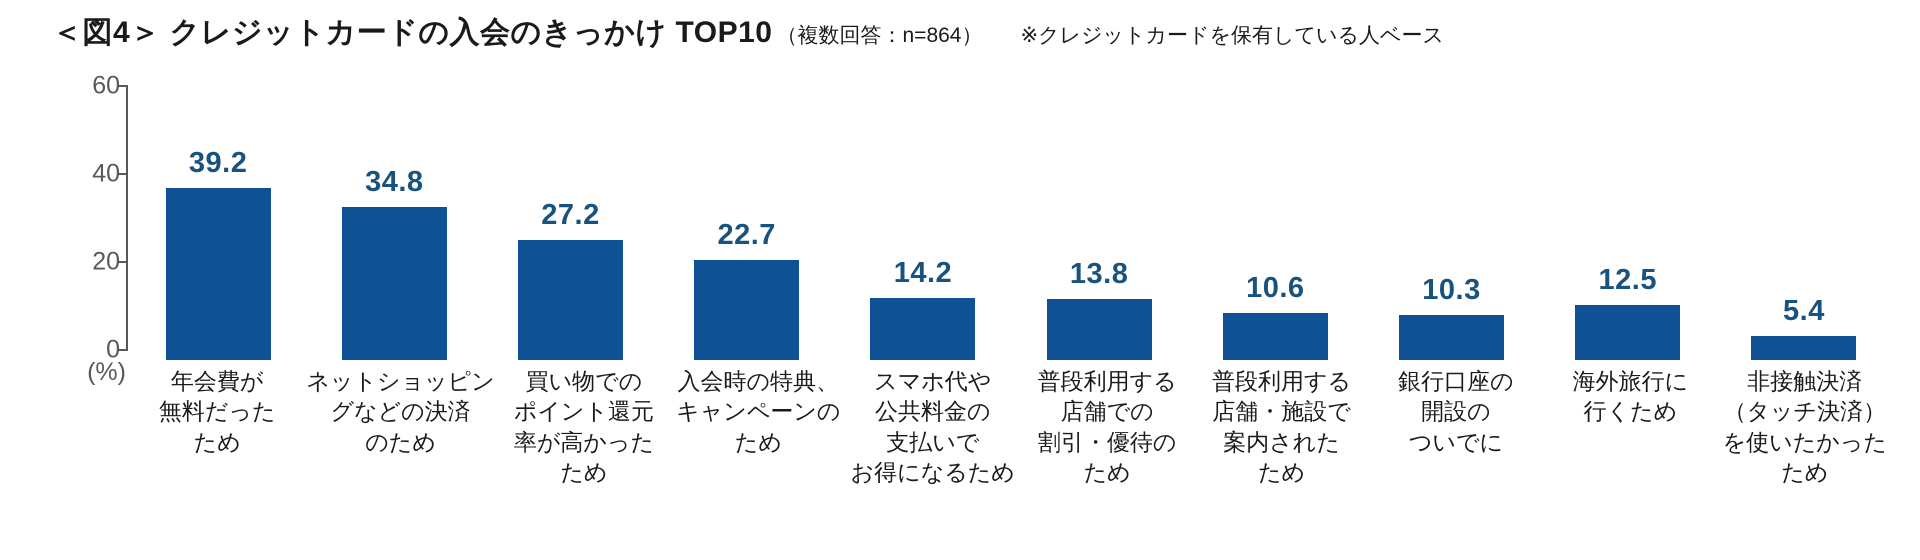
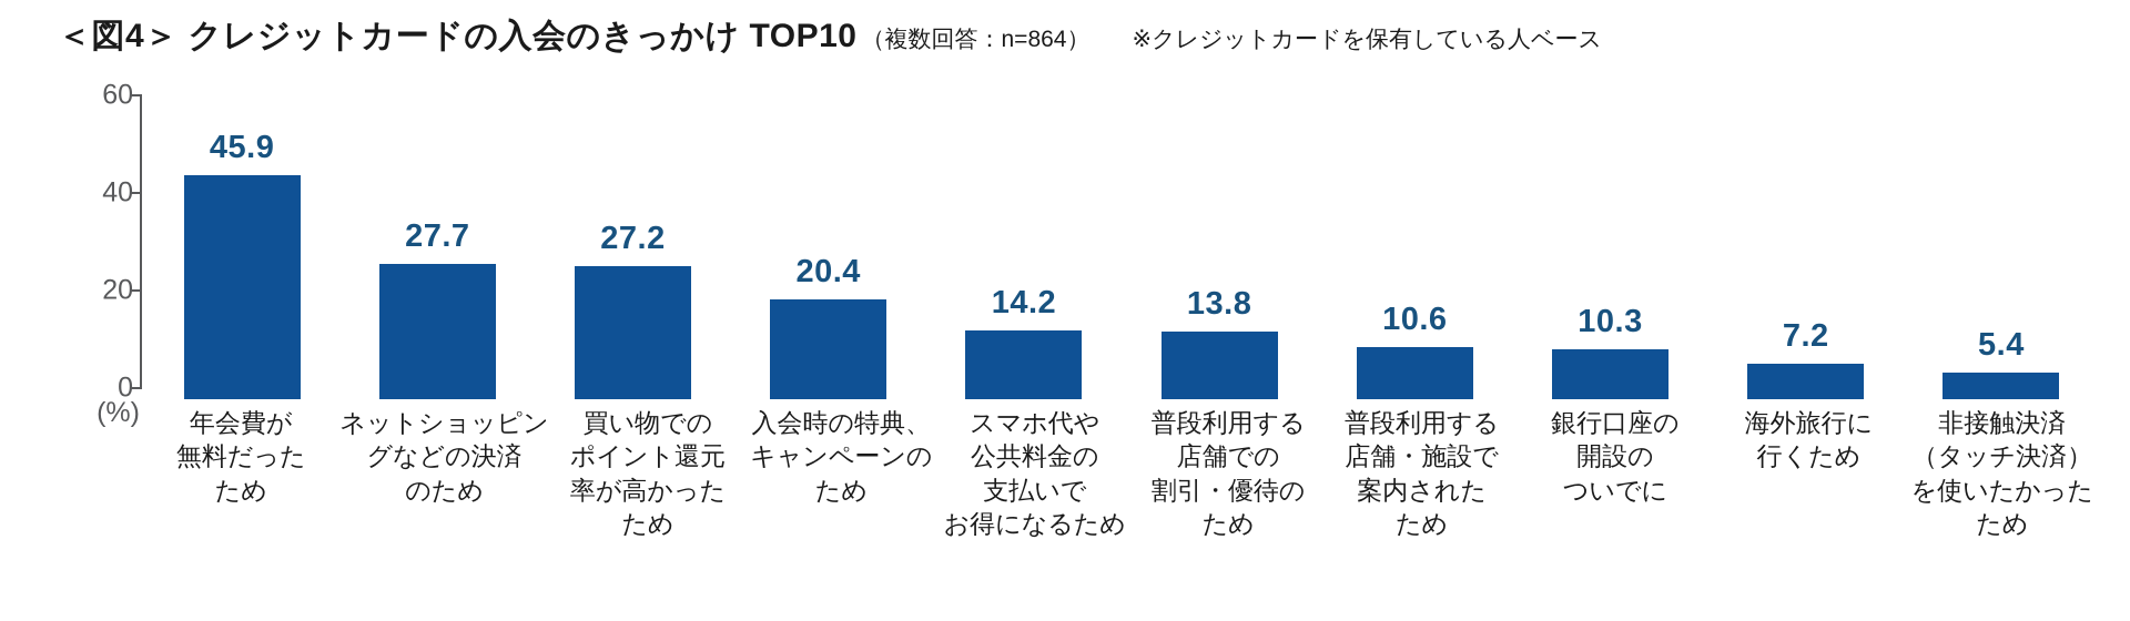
年会費が無料だったため: 39.2 -> 45.9
ネットショッピングなどの決済のため: 34.8 -> 27.7
入会時の特典、キャンペーンのため: 22.7 -> 20.4
海外旅行に行くため: 12.5 -> 7.2
